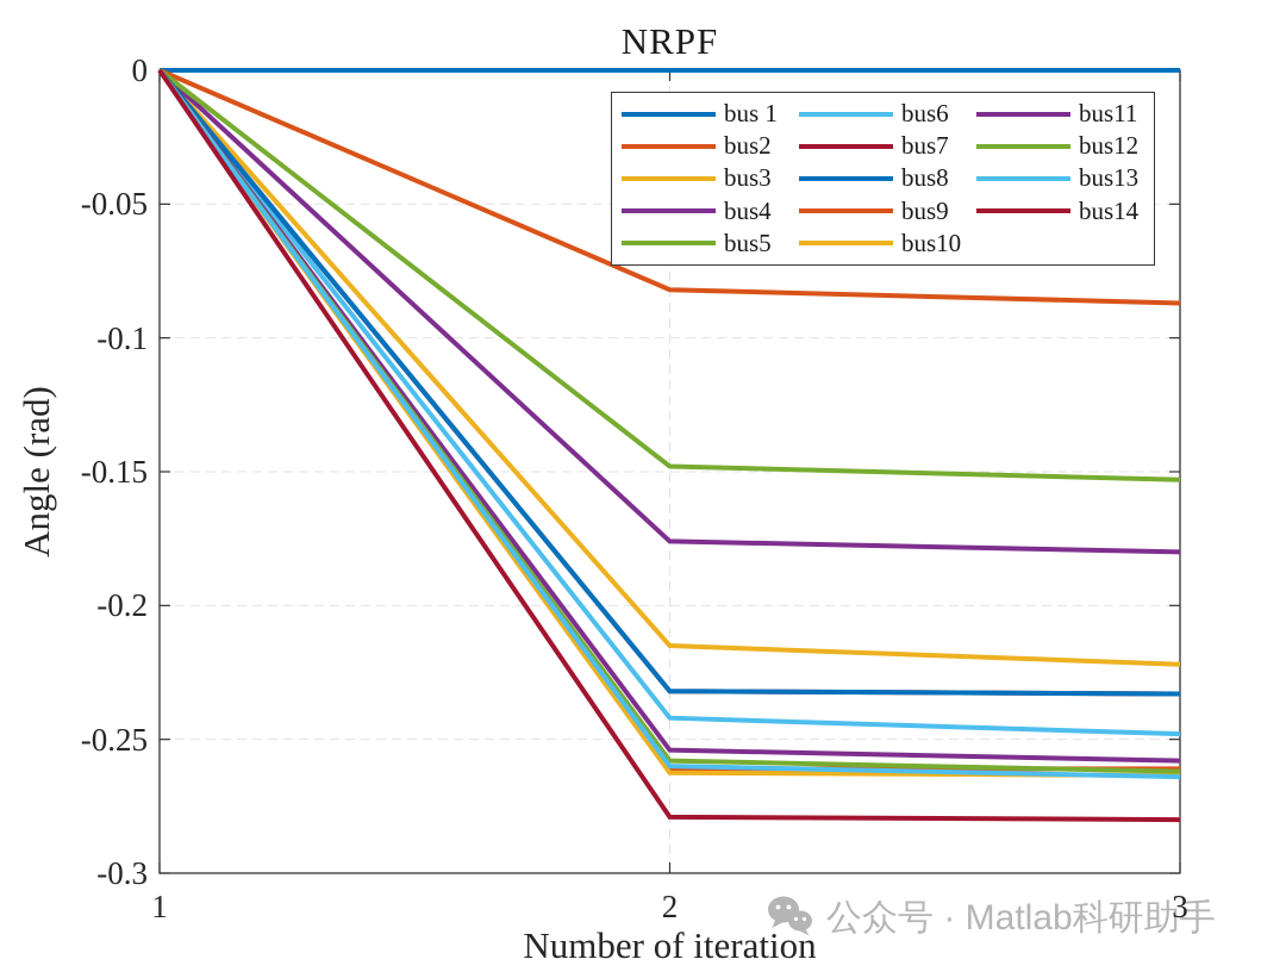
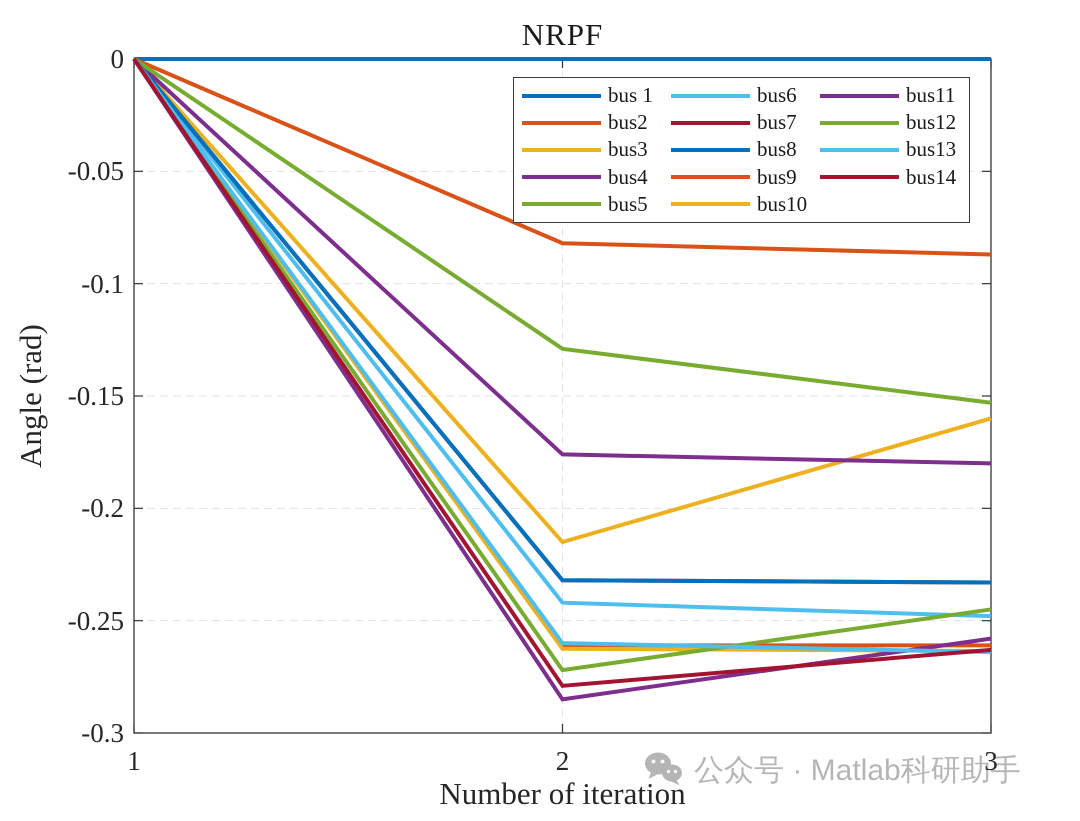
bus5/2: -0.148 -> -0.129
bus11/2: -0.254 -> -0.285
bus12/2: -0.258 -> -0.272
bus3/3: -0.222 -> -0.160
bus12/3: -0.262 -> -0.245
bus14/3: -0.280 -> -0.263
